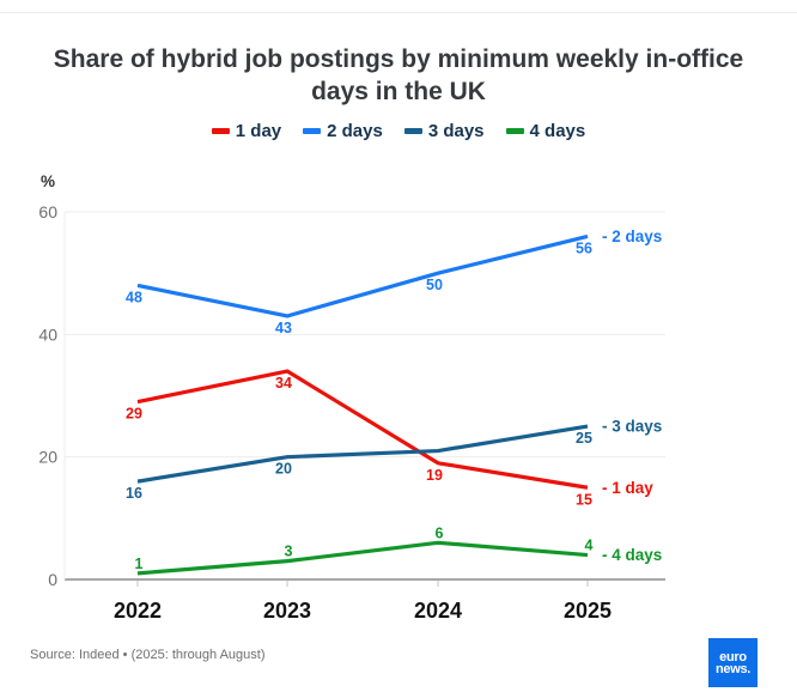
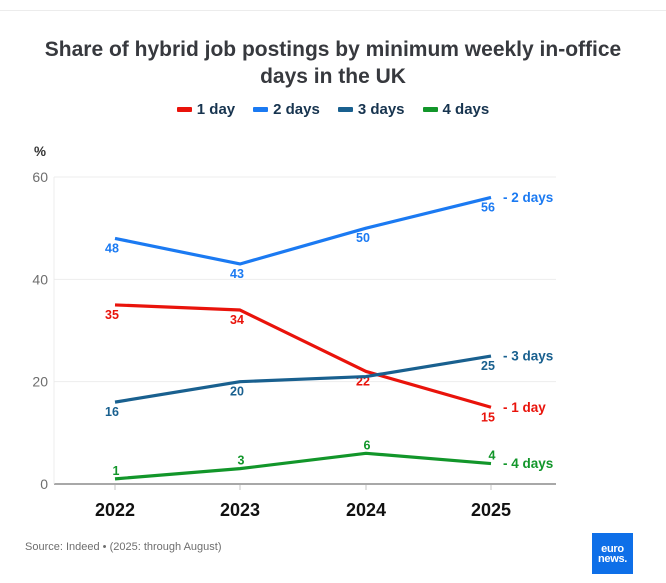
1 day/2022: 29 -> 35
1 day/2024: 19 -> 22
